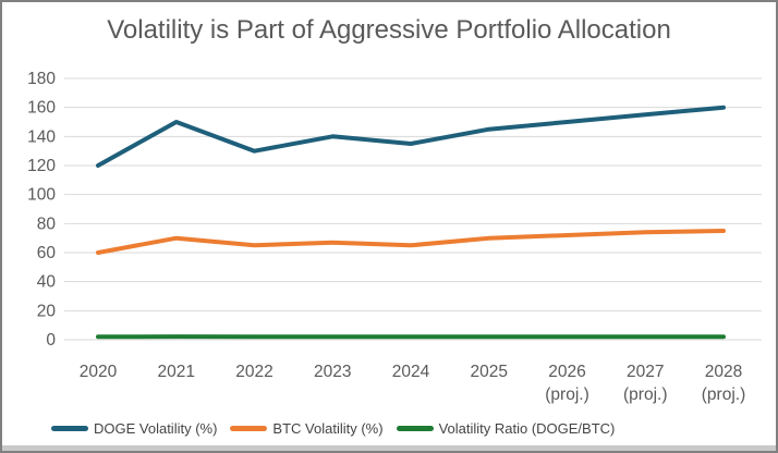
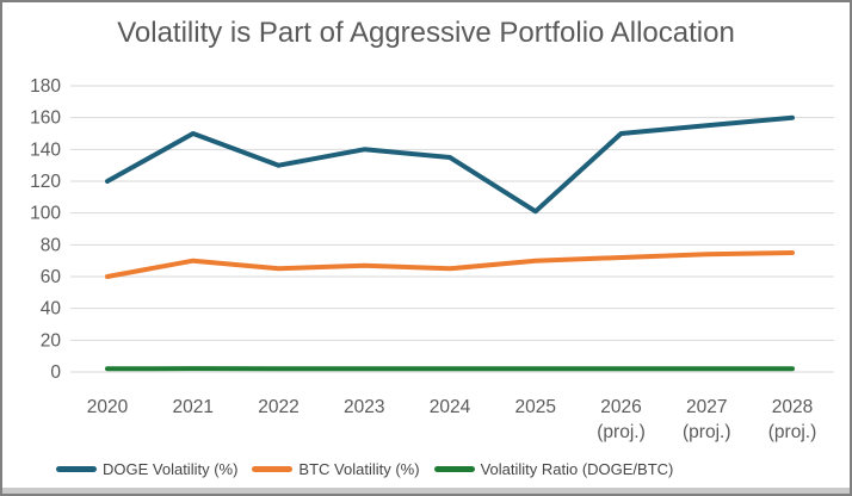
DOGE Volatility (%)/2025: 145 -> 101
